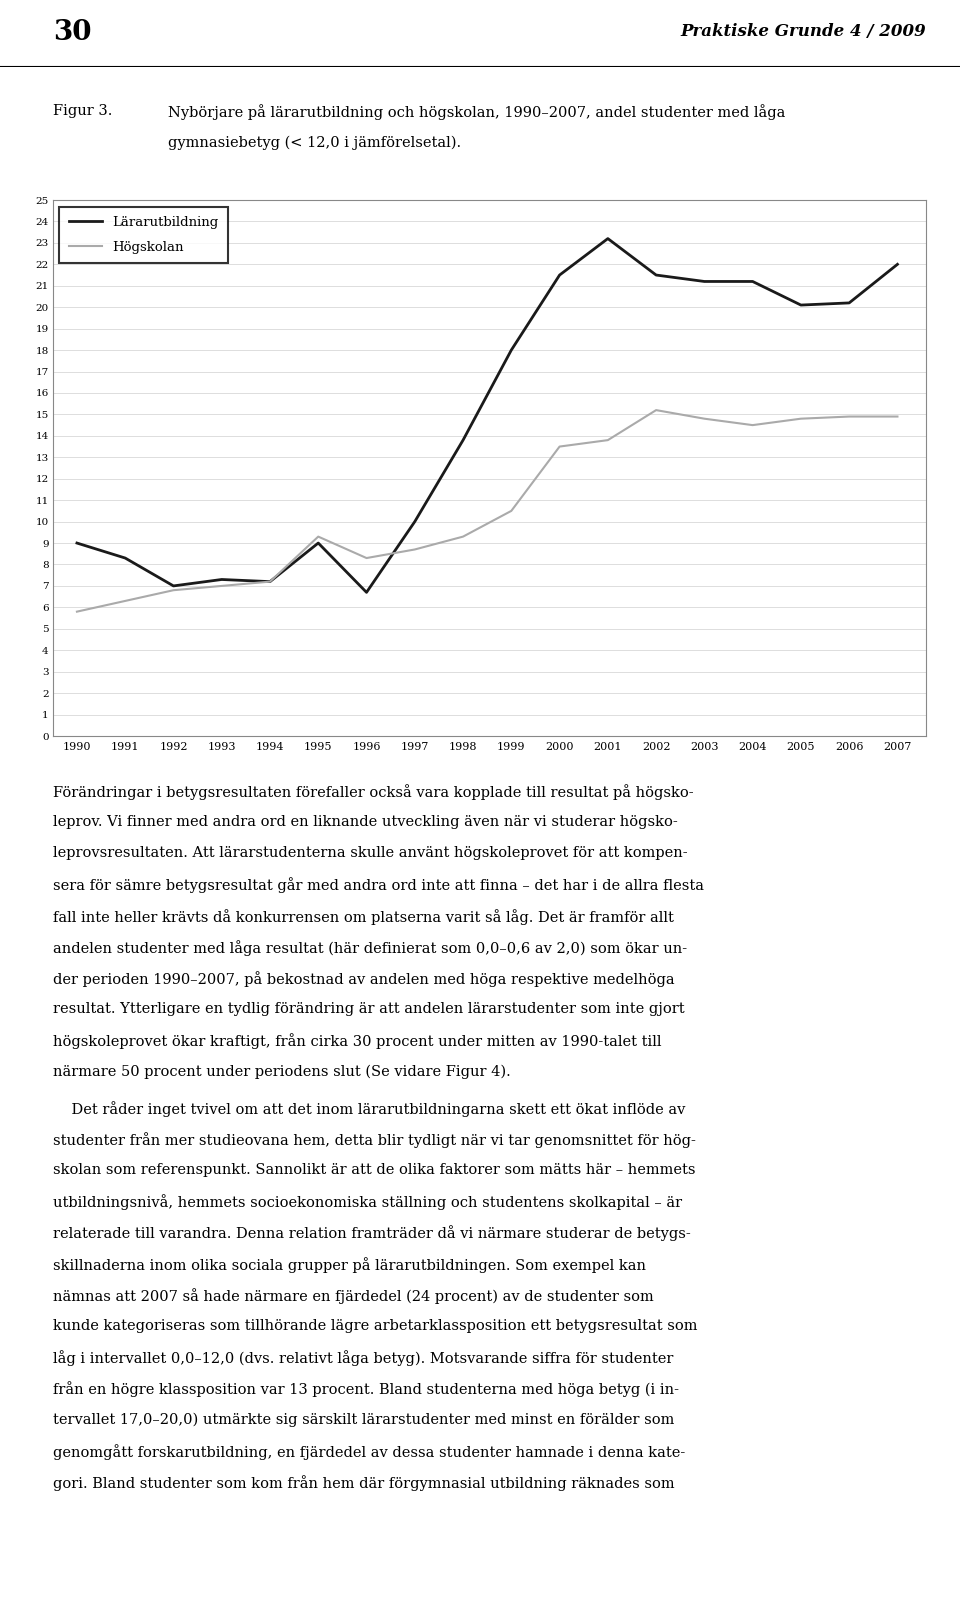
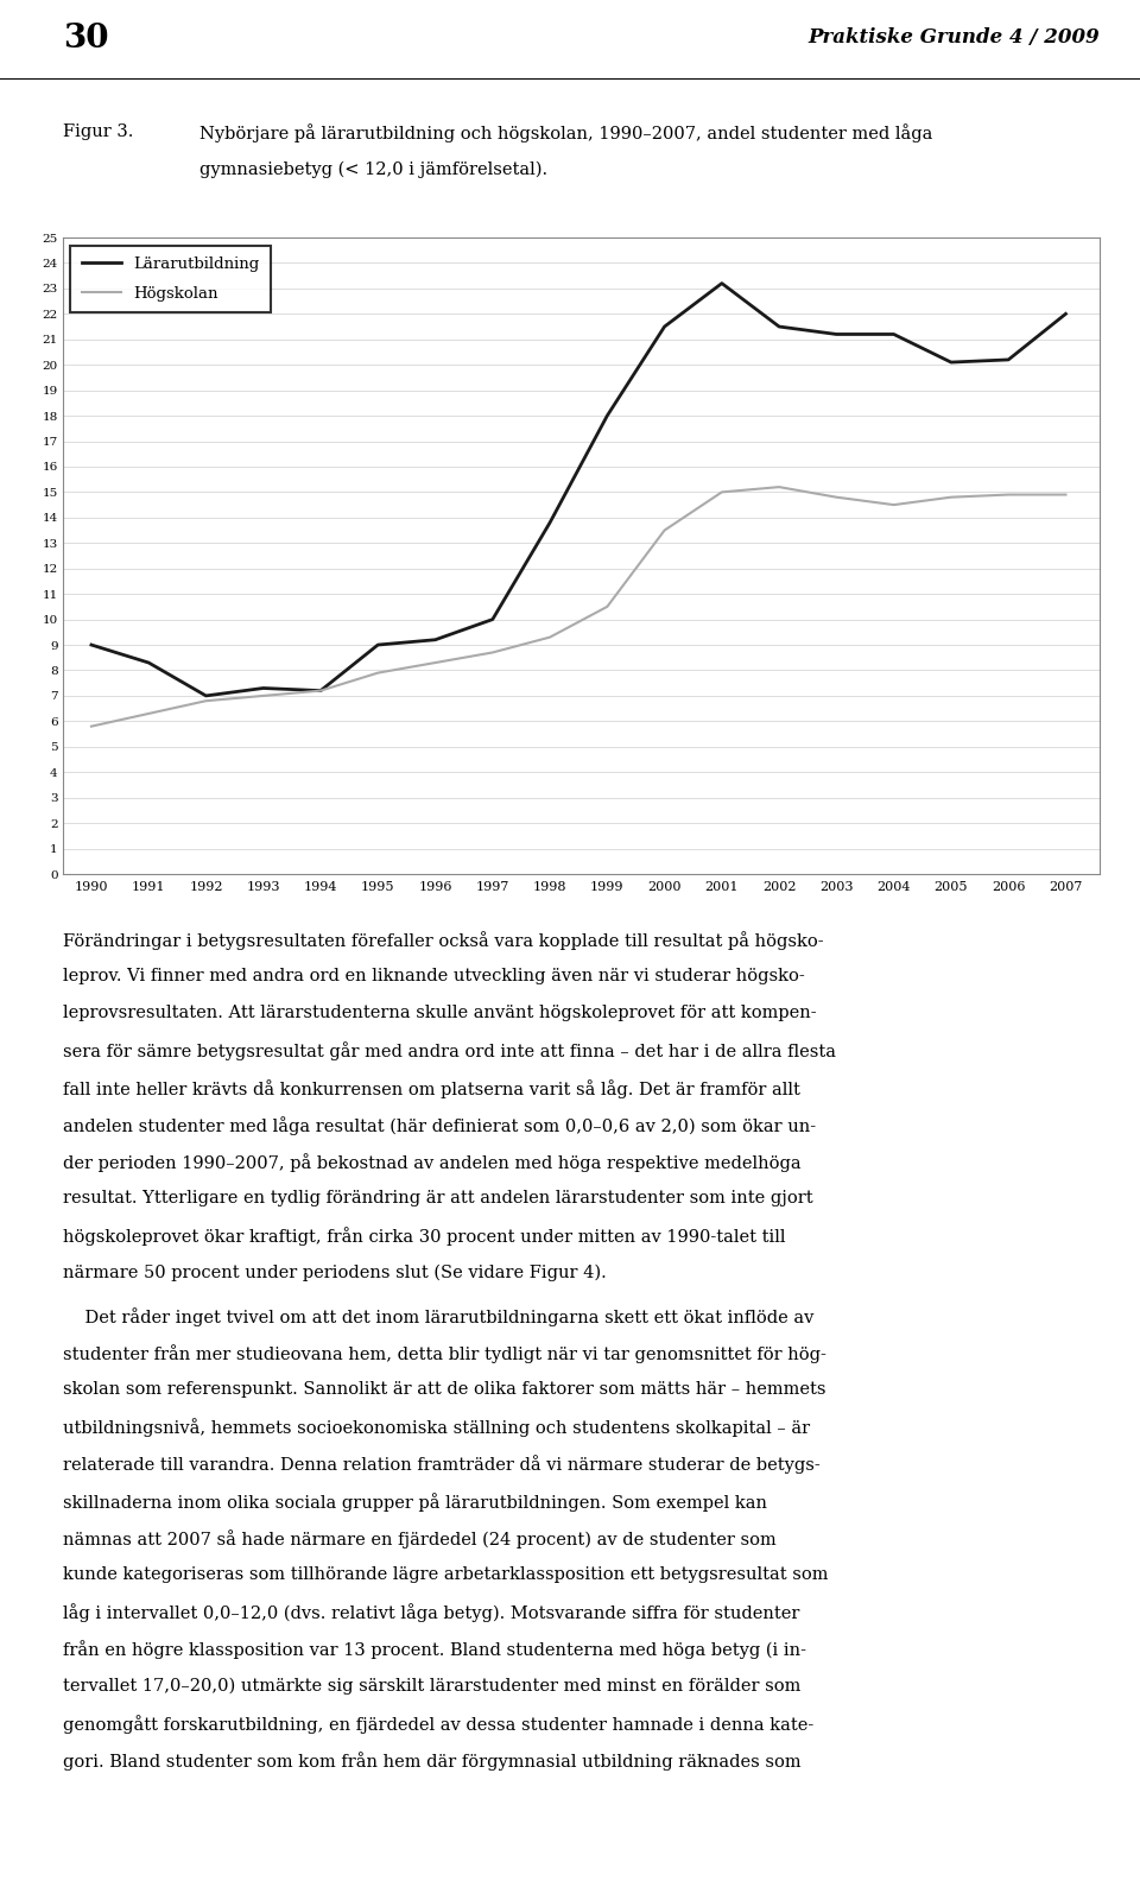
Högskolan/1995: 9.3 -> 7.9
Lärarutbildning/1996: 6.7 -> 9.2
Högskolan/2001: 13.8 -> 15.0
